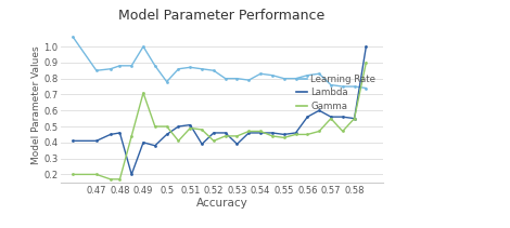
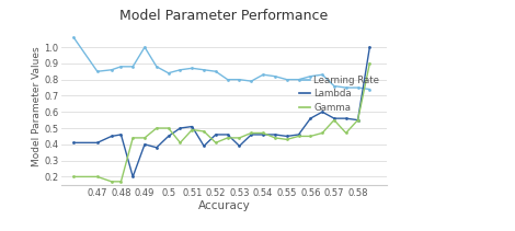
Gamma/0.49: 0.71 -> 0.44
Learning Rate/0.5: 0.78 -> 0.84
